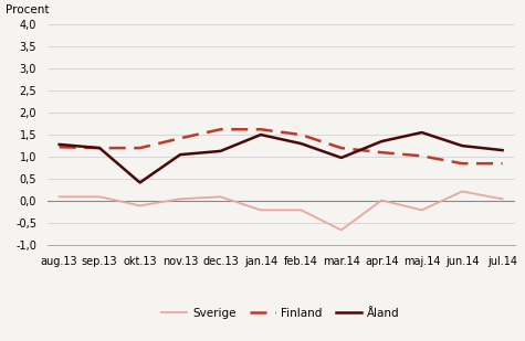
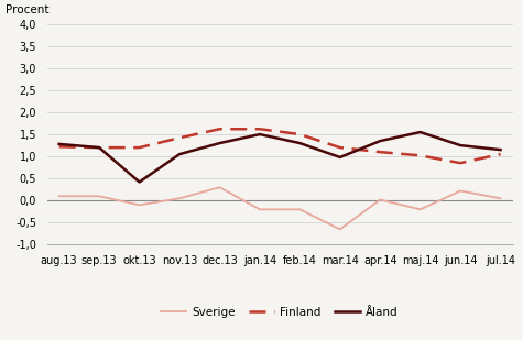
Sverige/dec.13: 0,10 -> 0,30
Åland/dec.13: 1,13 -> 1,30
Finland/jul.14: 0,85 -> 1,05
